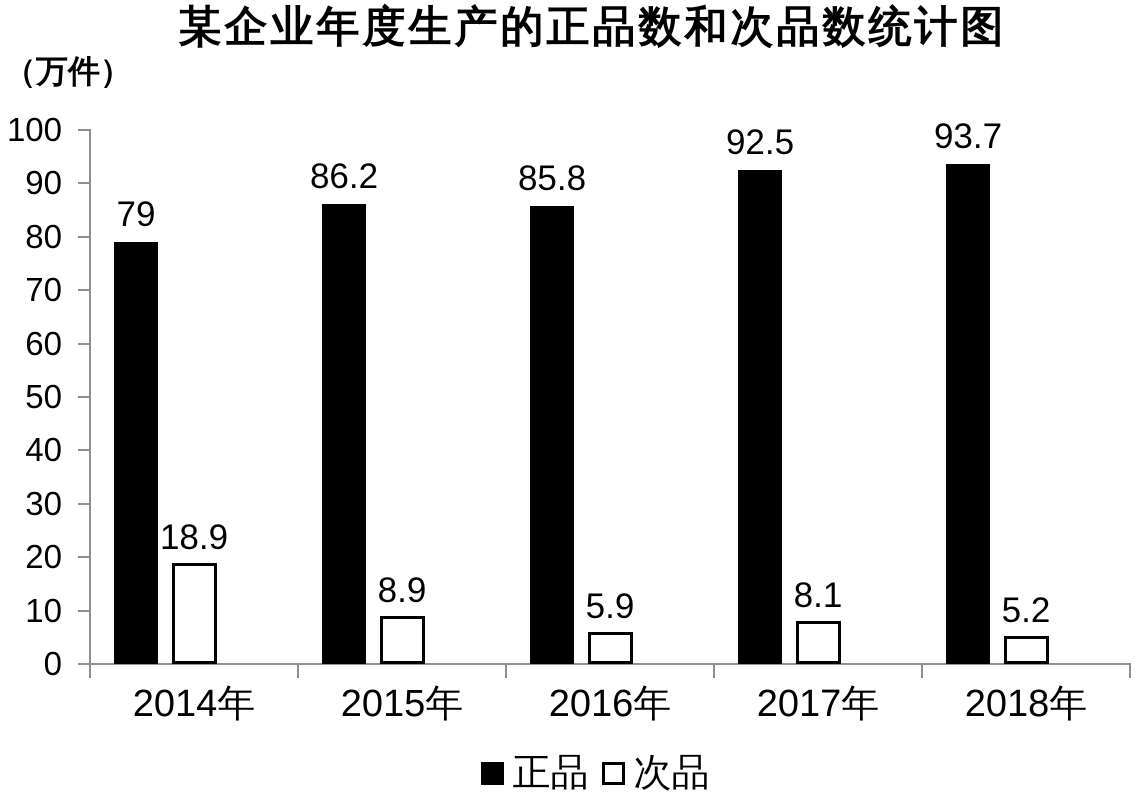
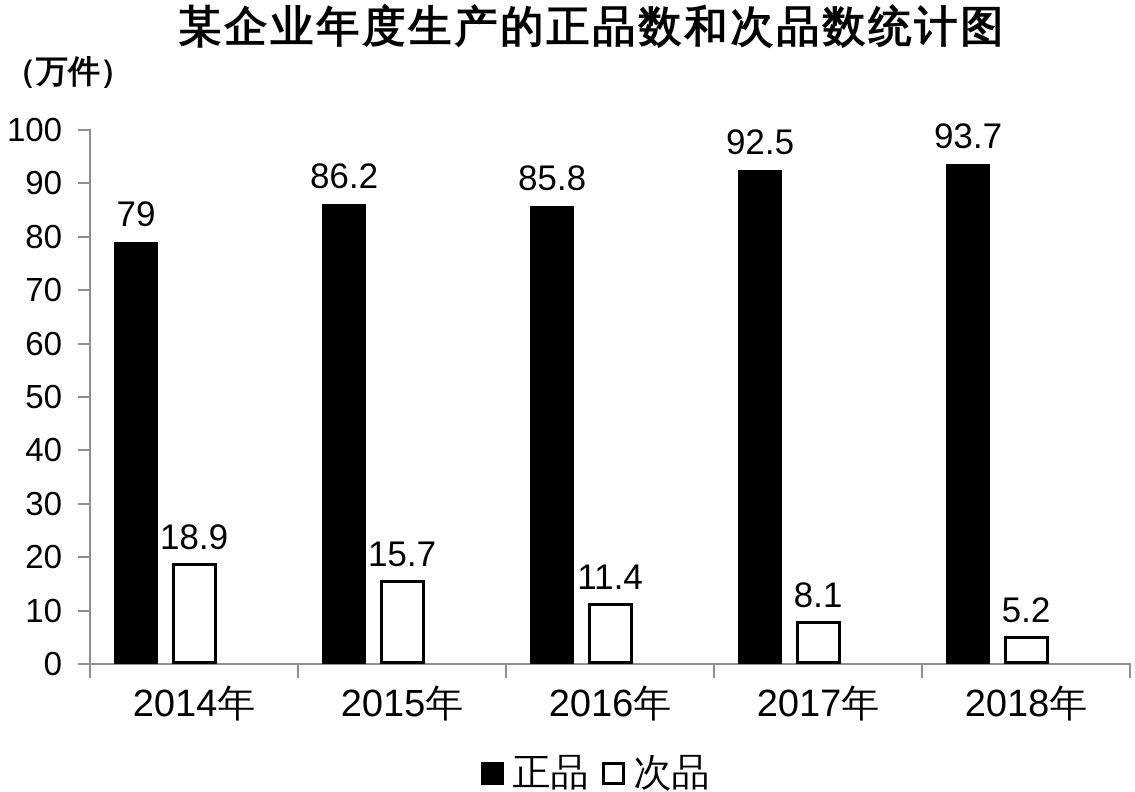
次品/2015年: 8.9 -> 15.7
次品/2016年: 5.9 -> 11.4
